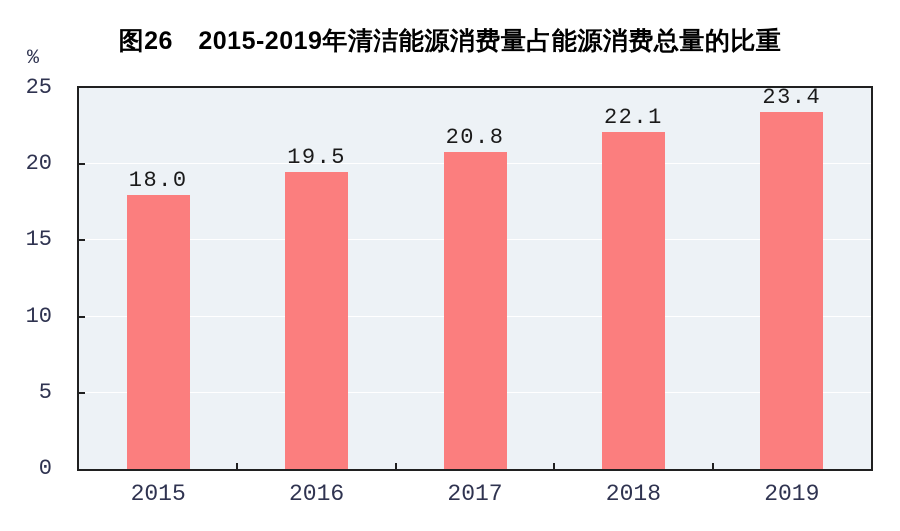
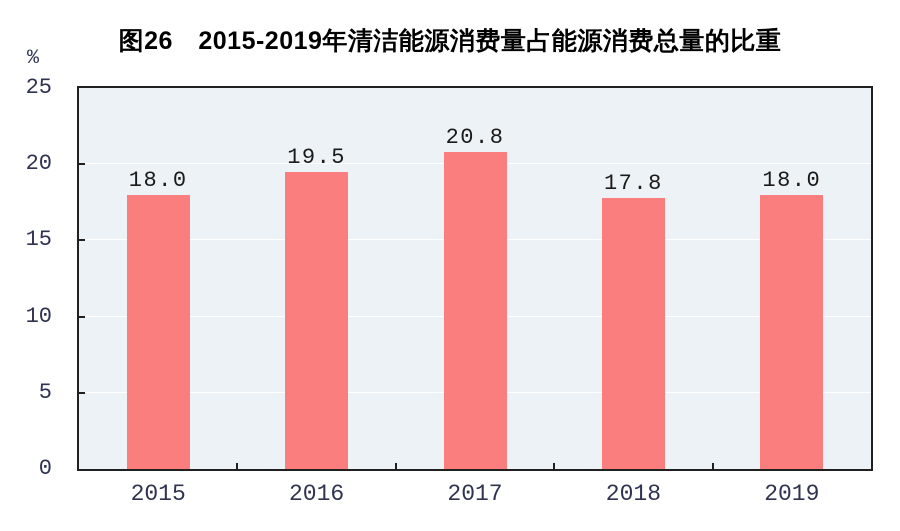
2018: 22.1 -> 17.8
2019: 23.4 -> 18.0
